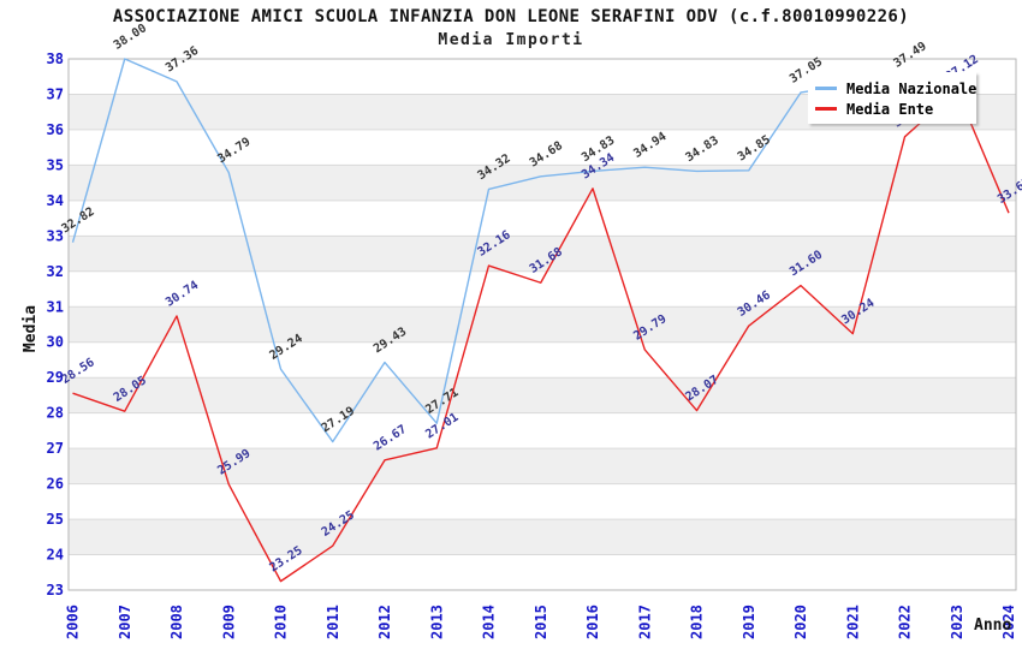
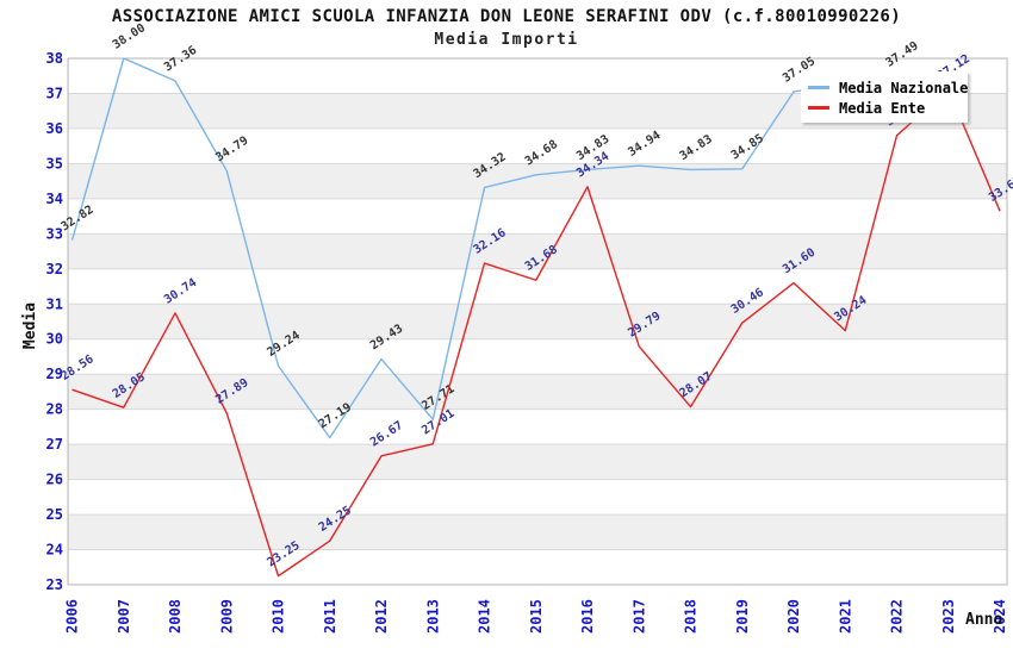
Media Ente/2009: 25.99 -> 27.89
